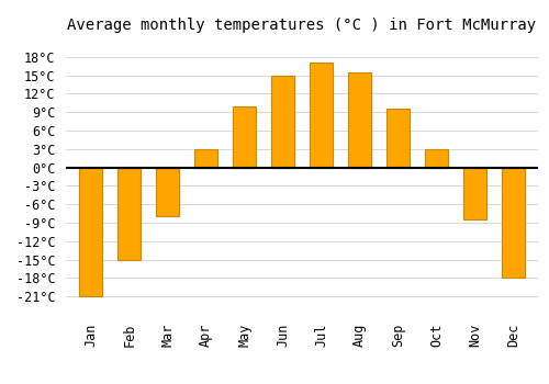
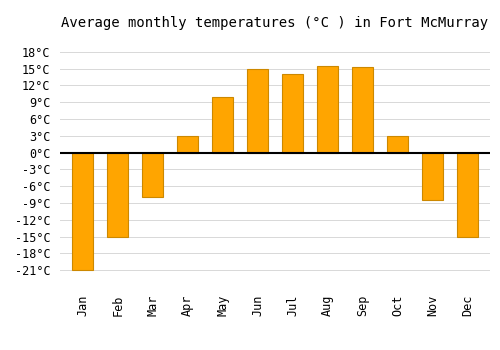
Jul: 17.0°C -> 14.0°C
Sep: 9.5°C -> 15.2°C
Dec: -18.0°C -> -15.0°C
